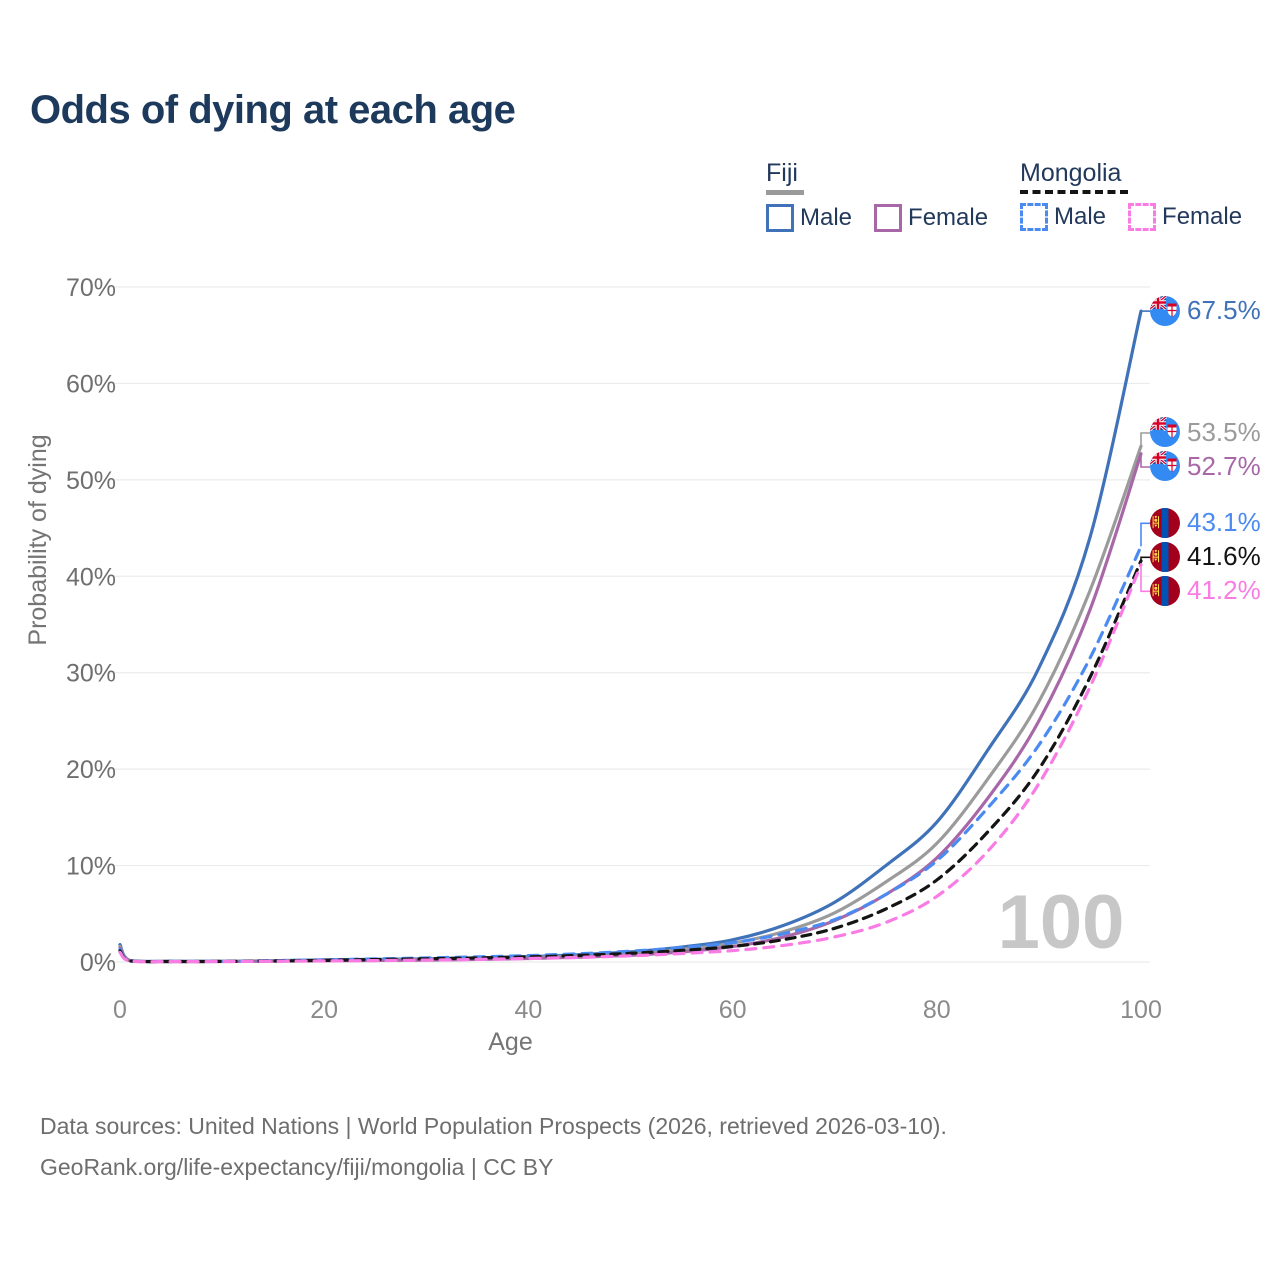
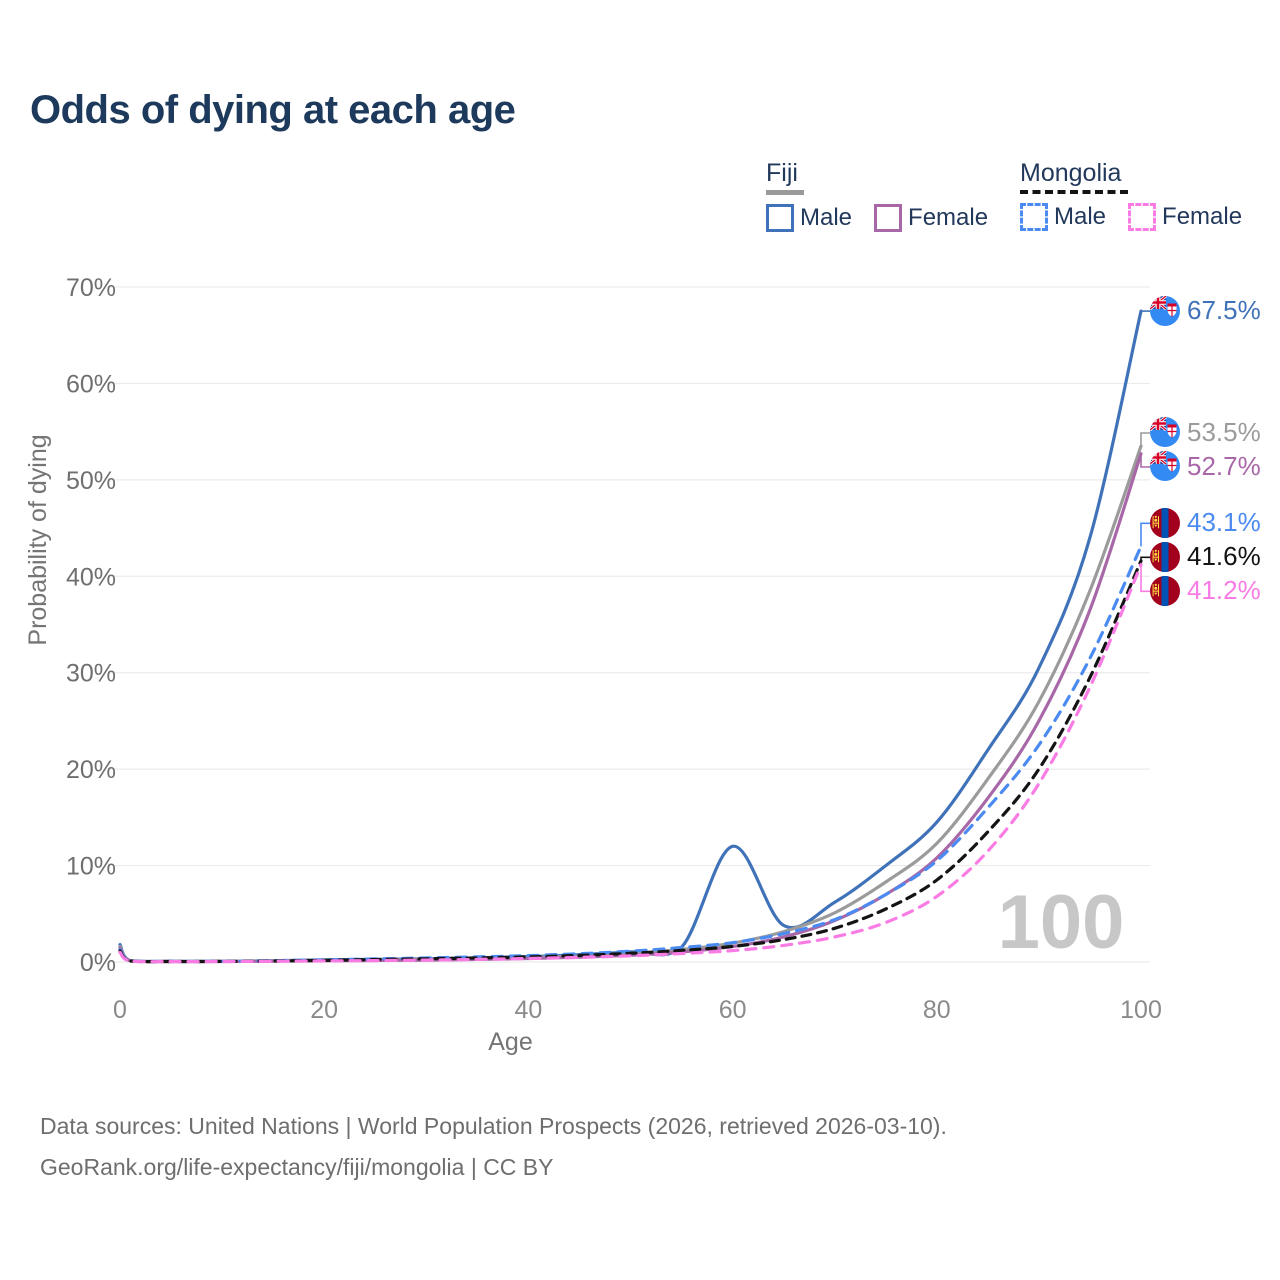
Fiji Male/60: 2% -> 12%
